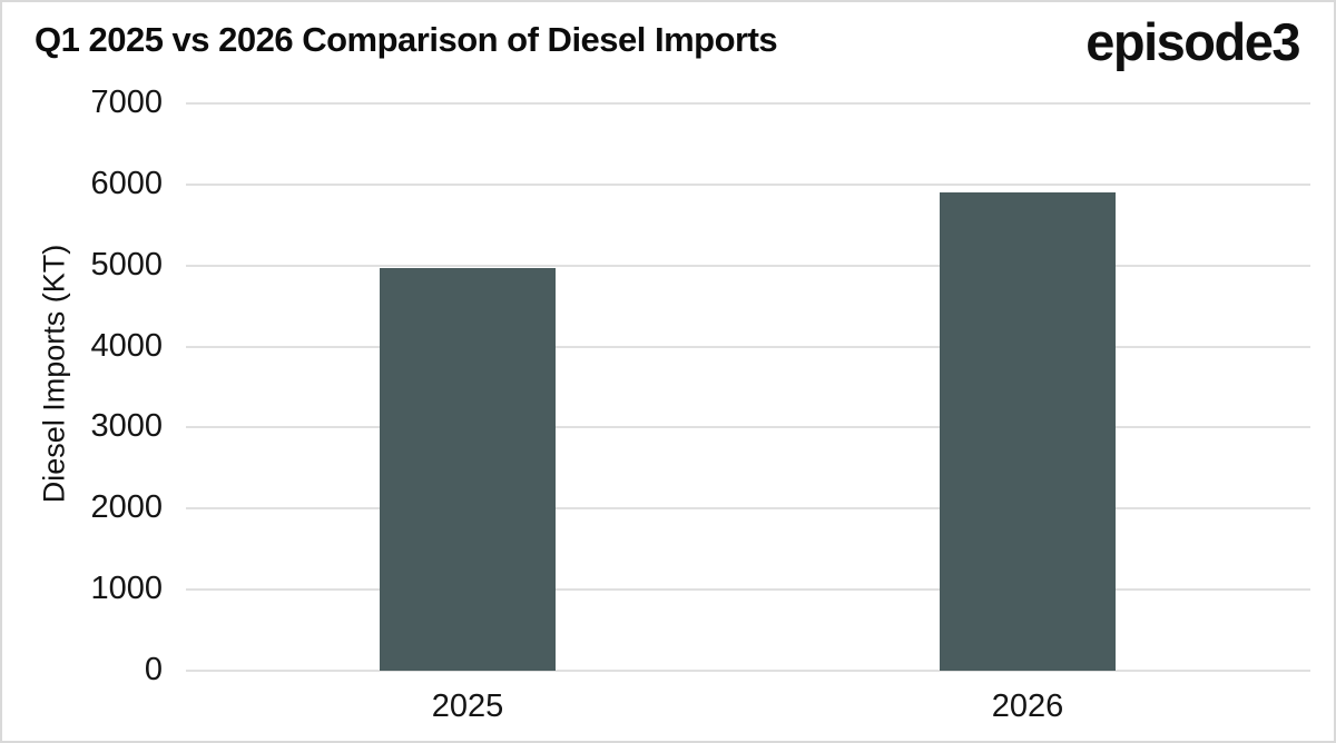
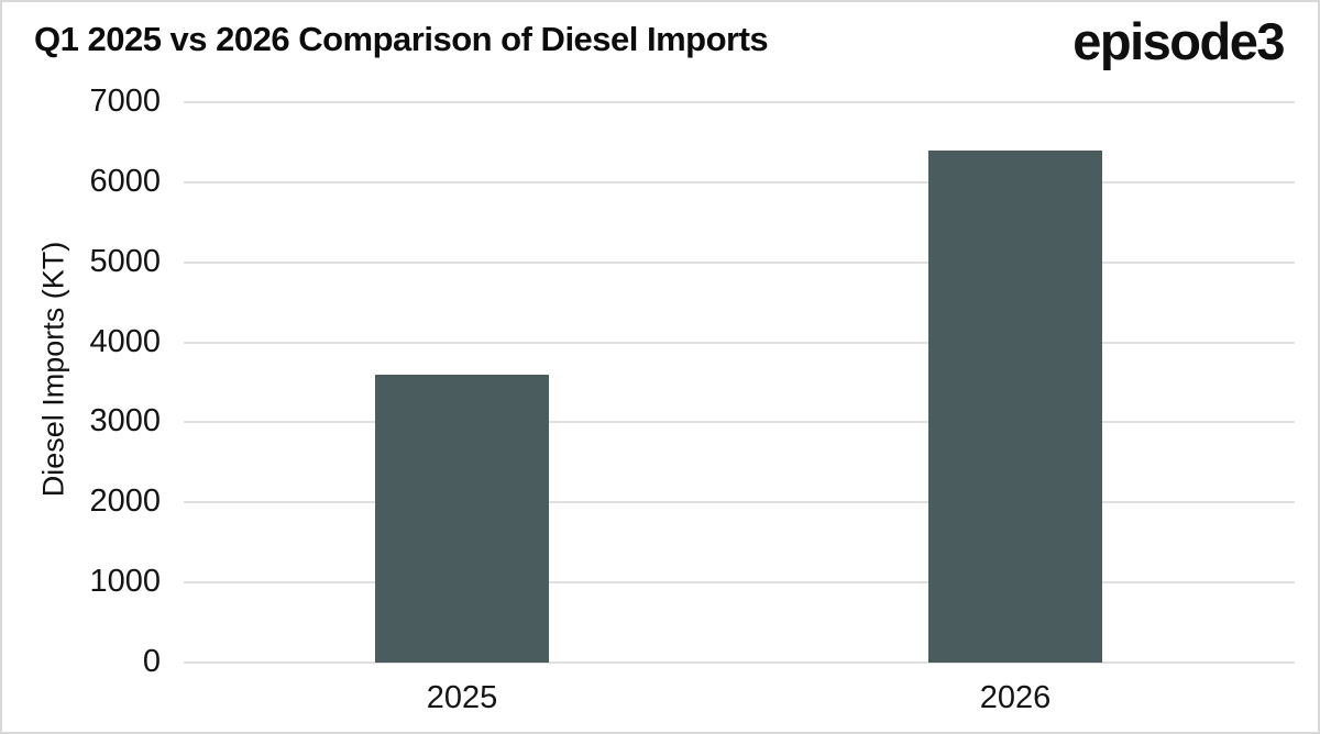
2025: 5000 -> 3600
2026: 5900 -> 6400
